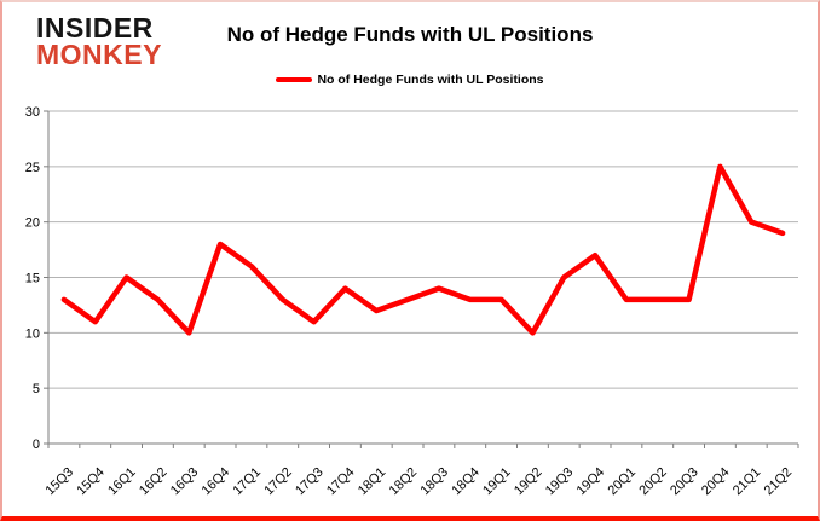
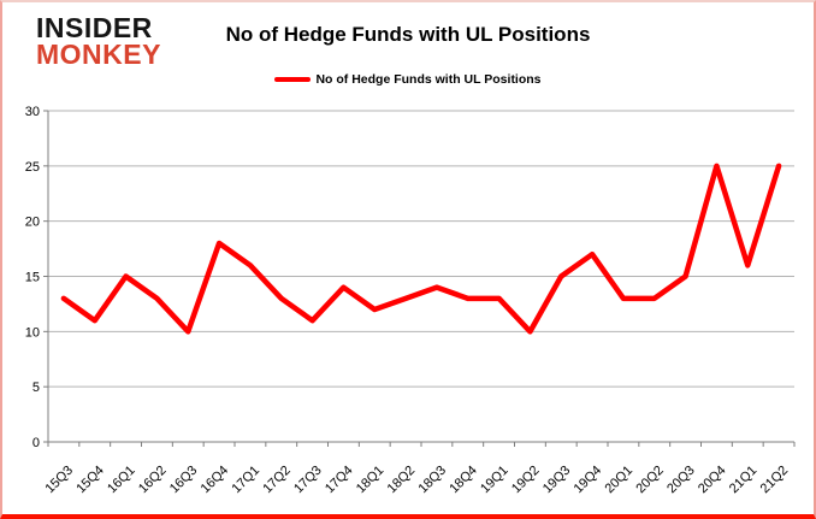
20Q3: 13 -> 15
21Q1: 20 -> 16
21Q2: 19 -> 25
